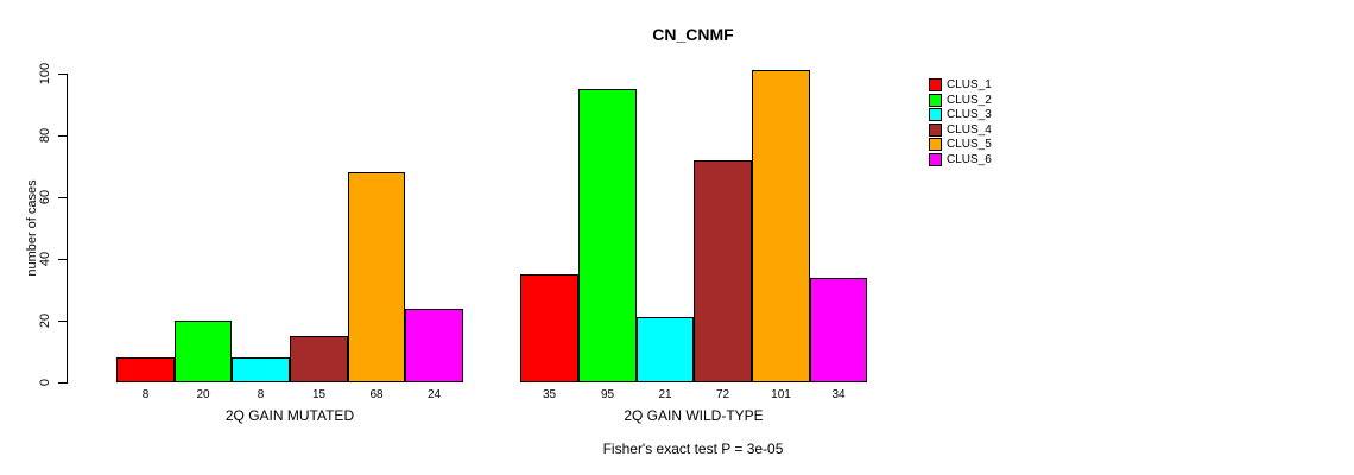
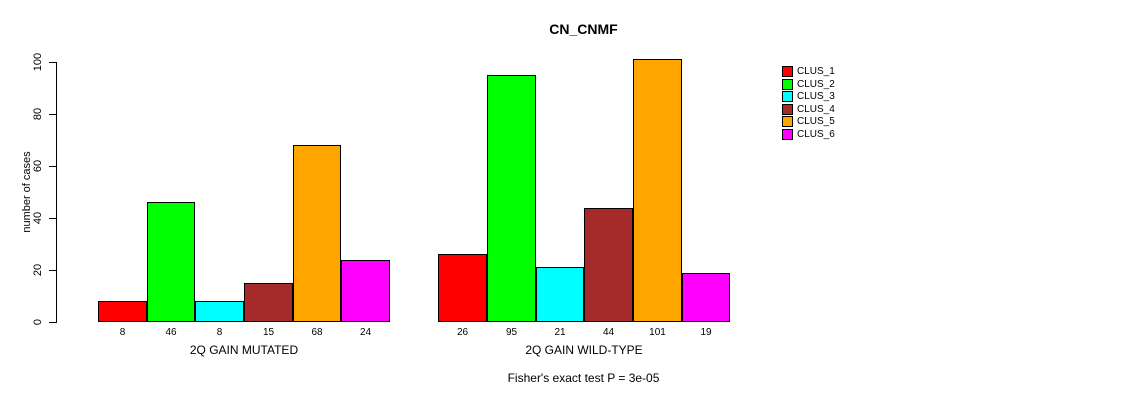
CLUS_2/2Q GAIN MUTATED: 20 -> 46
CLUS_1/2Q GAIN WILD-TYPE: 35 -> 26
CLUS_4/2Q GAIN WILD-TYPE: 72 -> 44
CLUS_6/2Q GAIN WILD-TYPE: 34 -> 19
